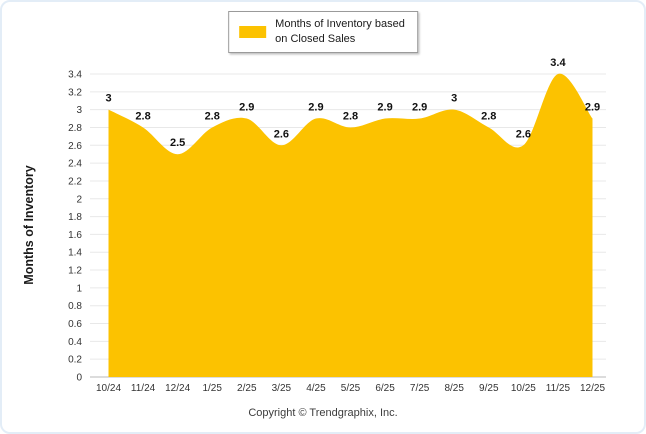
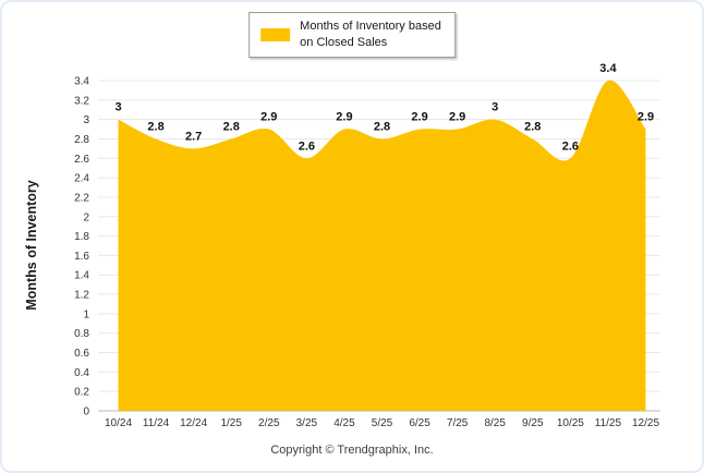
12/24: 2.5 -> 2.7
